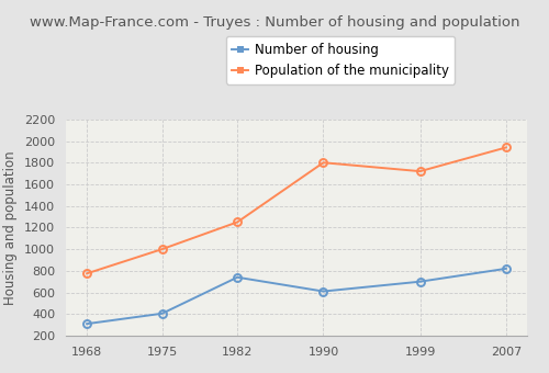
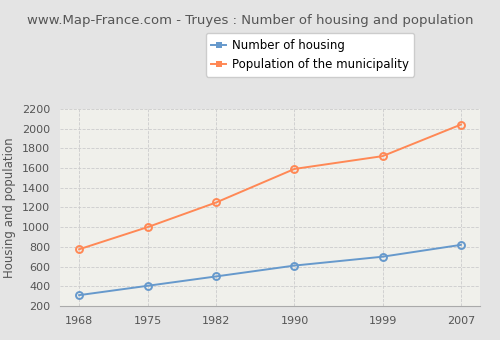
Number of housing/1982: 740 -> 500
Population of the municipality/1990: 1800 -> 1590
Population of the municipality/2007: 1940 -> 2040
